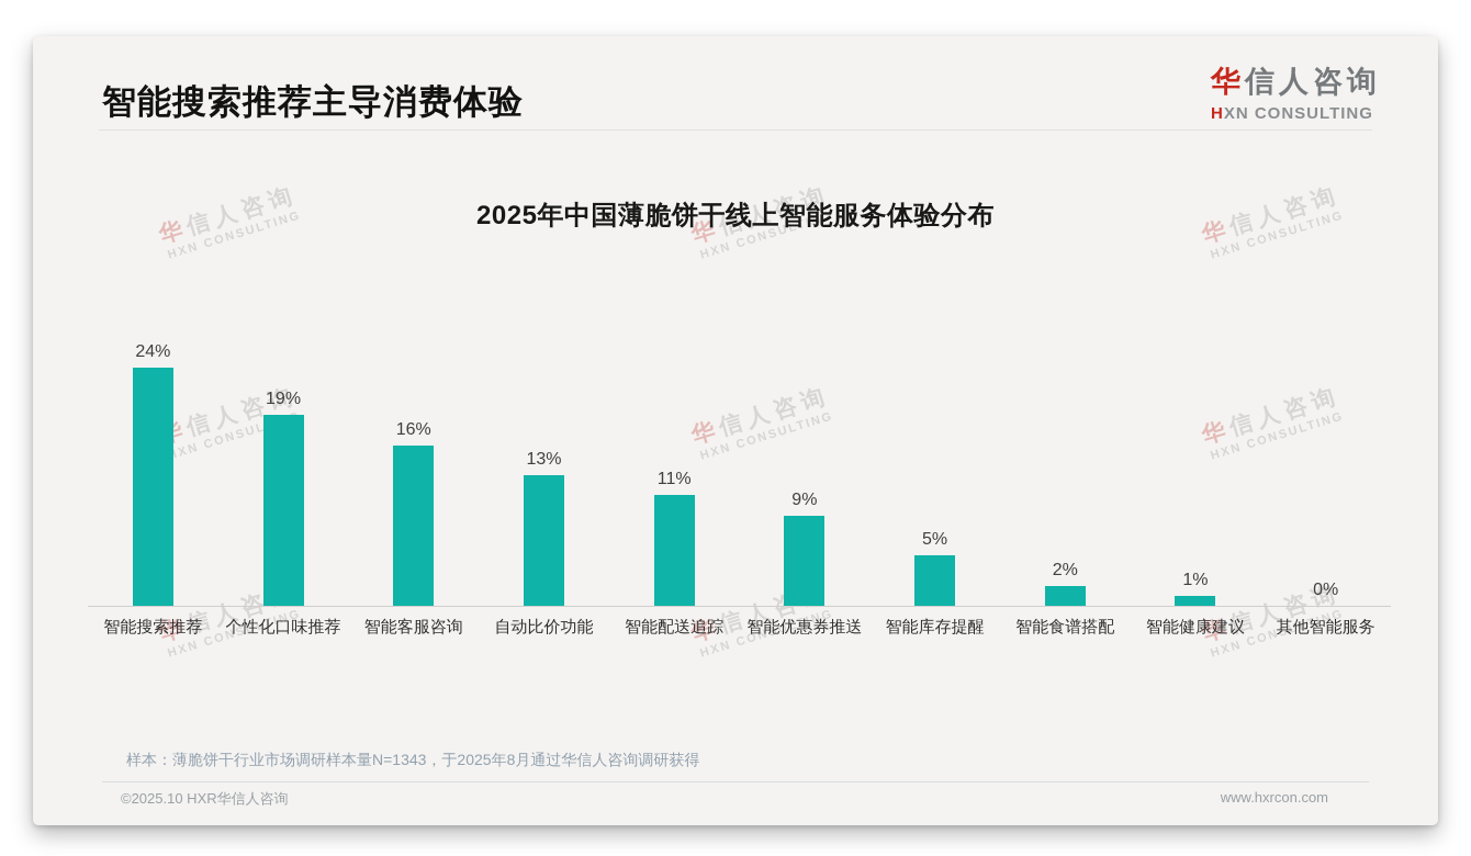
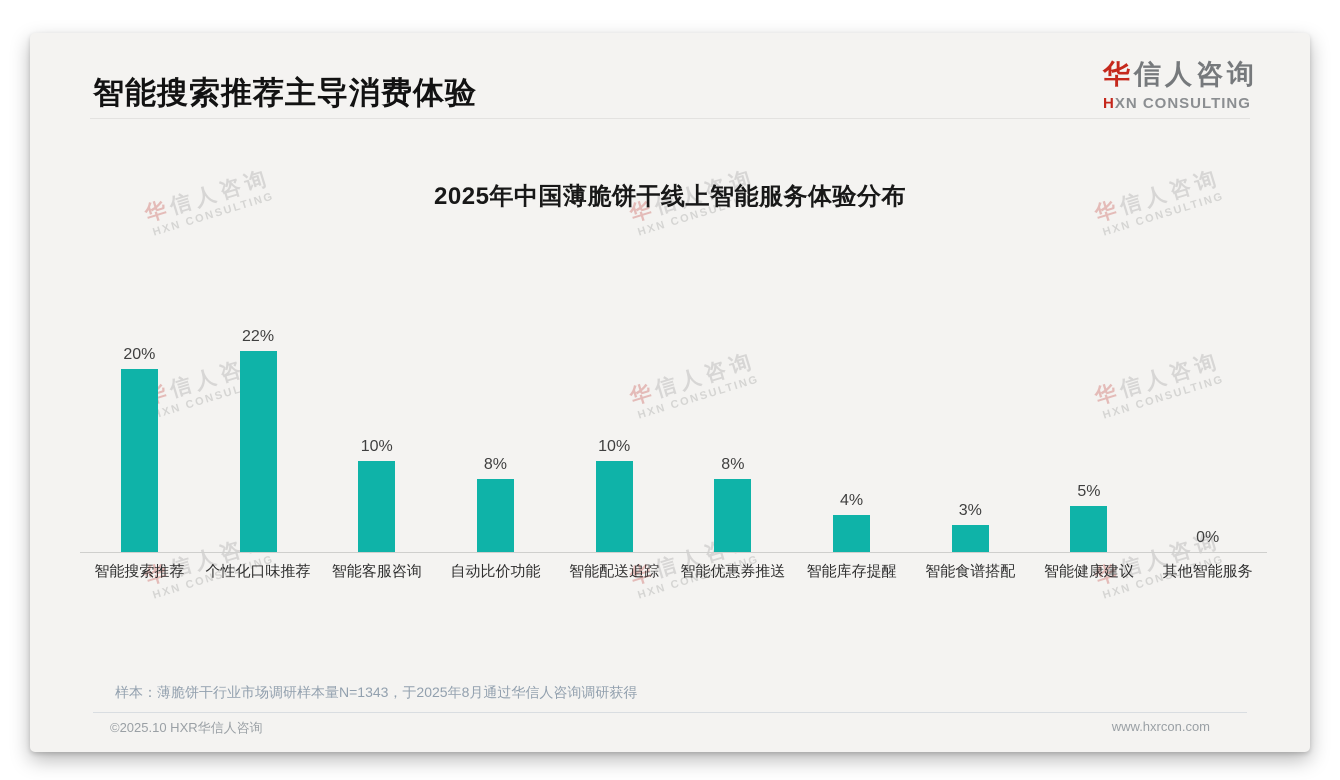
智能搜索推荐: 24% -> 20%
个性化口味推荐: 19% -> 22%
智能客服咨询: 16% -> 10%
自动比价功能: 13% -> 8%
智能配送追踪: 11% -> 10%
智能优惠券推送: 9% -> 8%
智能库存提醒: 5% -> 4%
智能食谱搭配: 2% -> 3%
智能健康建议: 1% -> 5%
